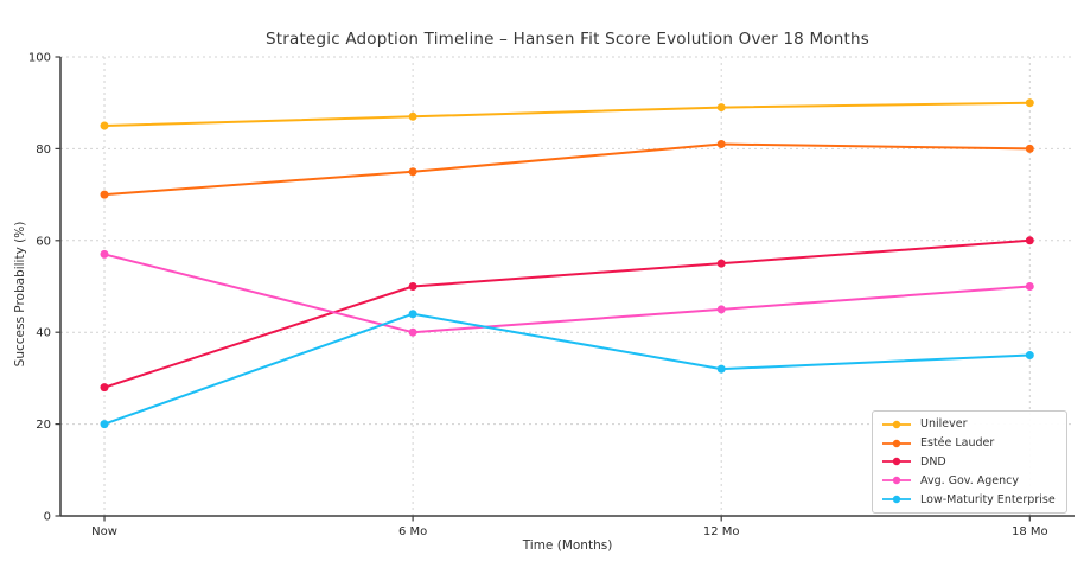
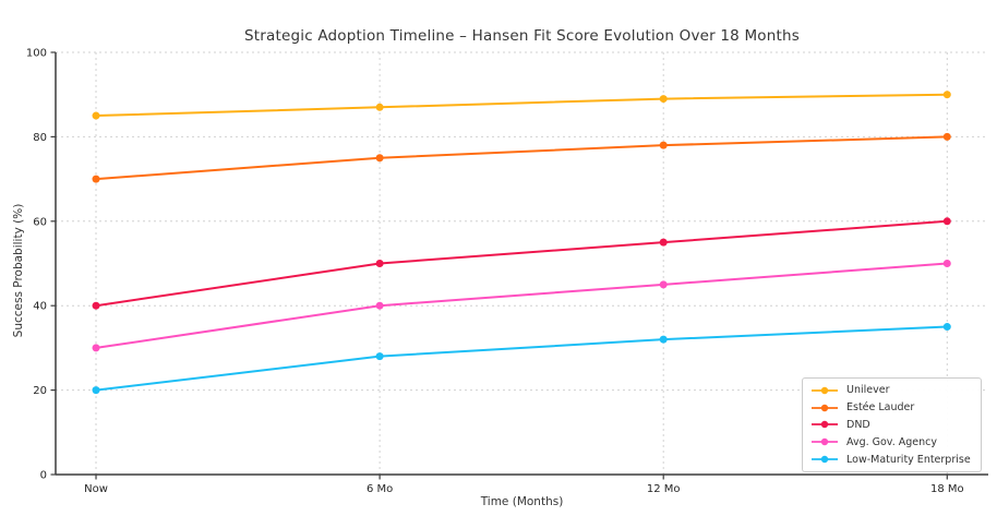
DND/Now: 28 -> 40
Avg. Gov. Agency/Now: 57 -> 30
Low-Maturity Enterprise/6 Mo: 44 -> 28
Estée Lauder/12 Mo: 81 -> 78
